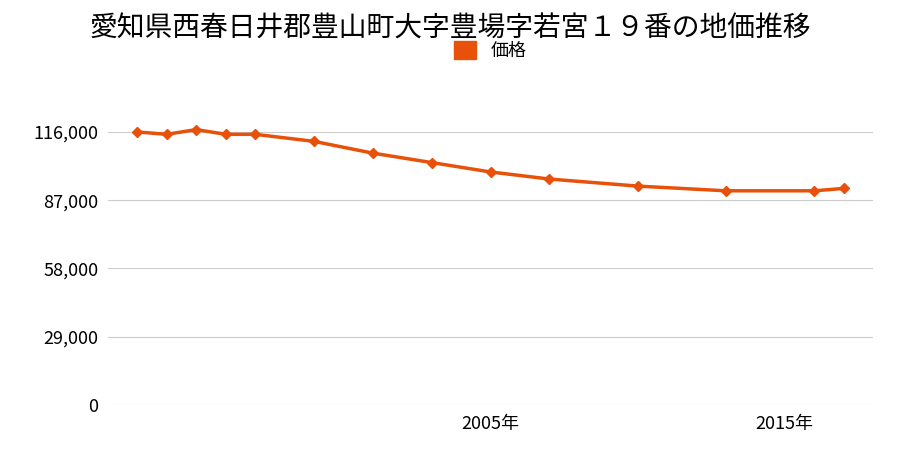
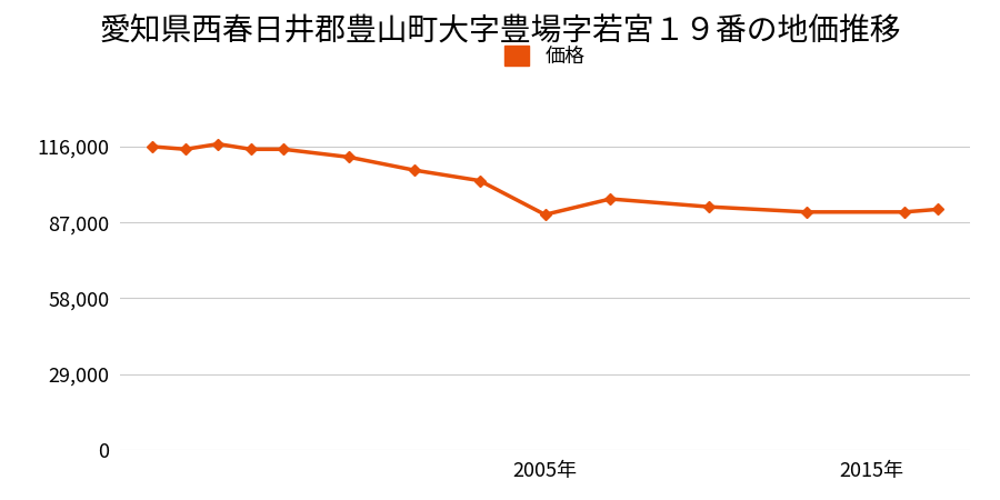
2005年: 99,000 -> 90,000
